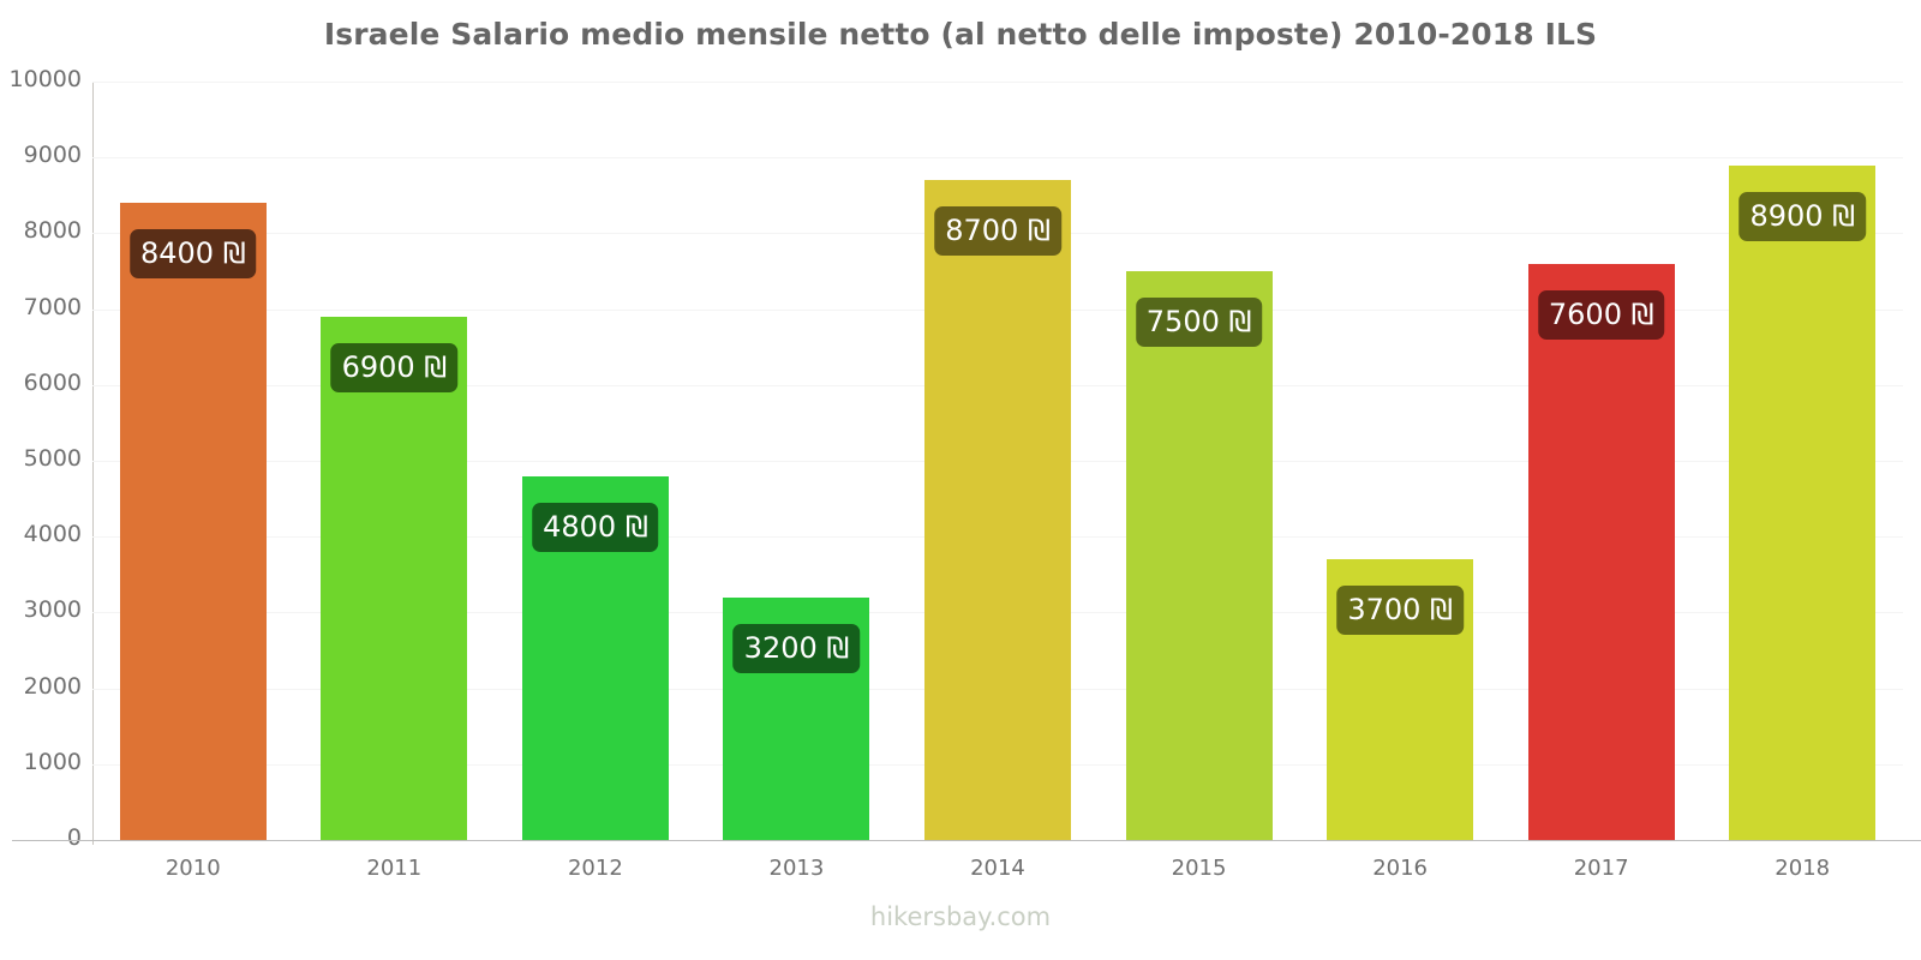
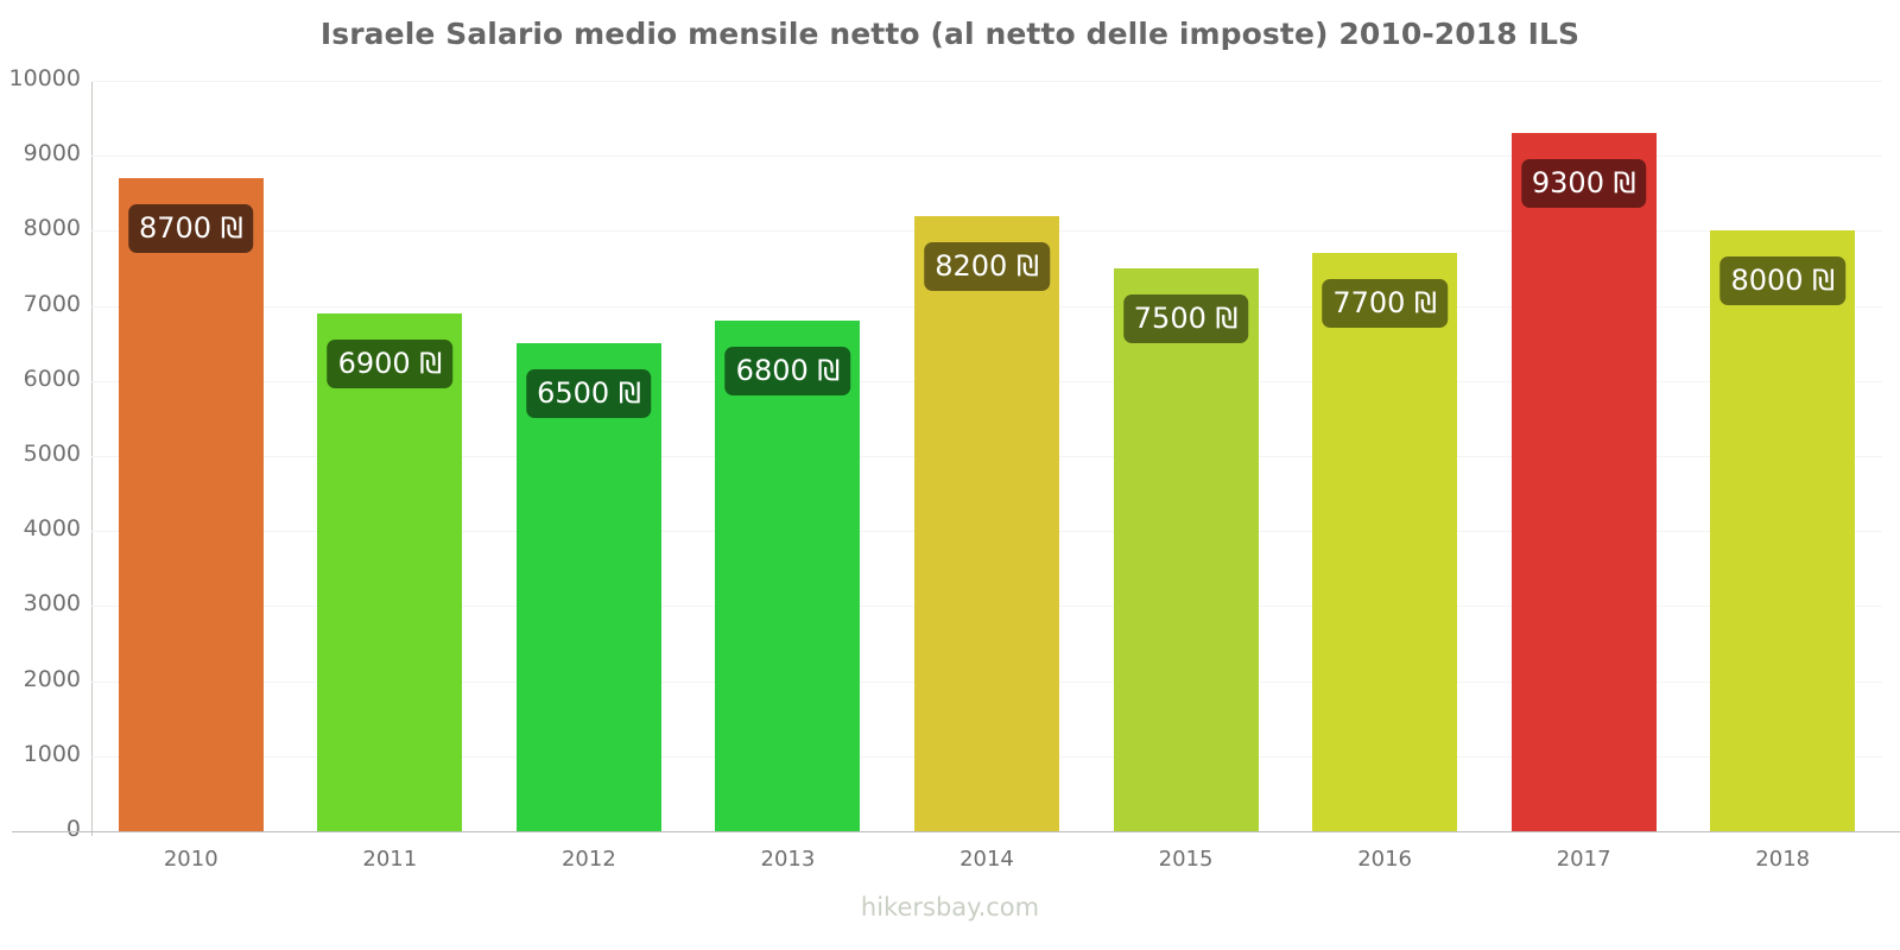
2010: 8400 -> 8700
2012: 4800 -> 6500
2013: 3200 -> 6800
2014: 8700 -> 8200
2016: 3700 -> 7700
2017: 7600 -> 9300
2018: 8900 -> 8000
